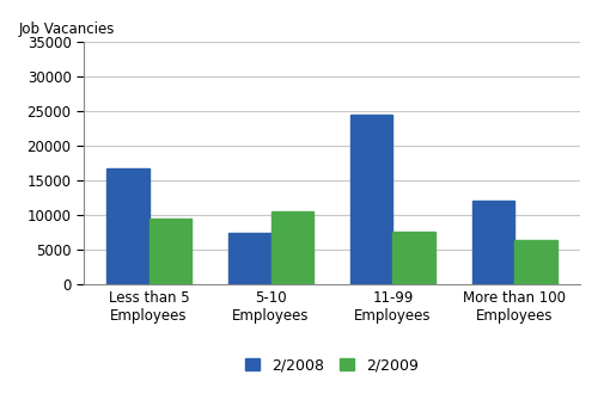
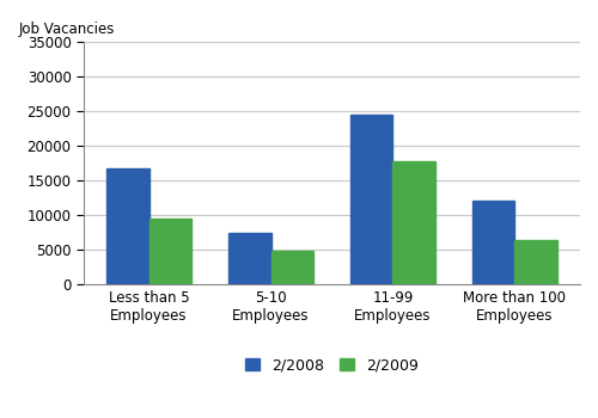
2/2009/5-10 Employees: 10600 -> 4800
2/2009/11-99 Employees: 7600 -> 17800
